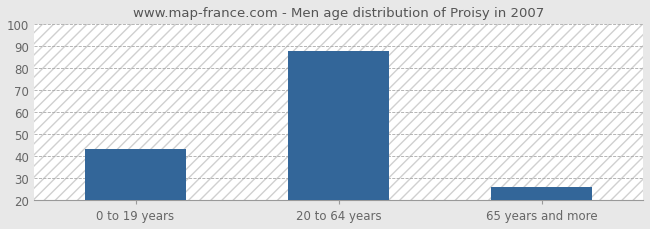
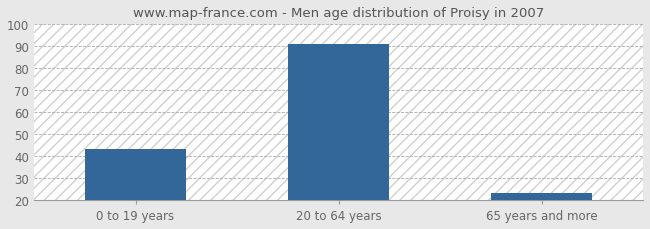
20 to 64 years: 88 -> 91
65 years and more: 26 -> 23
